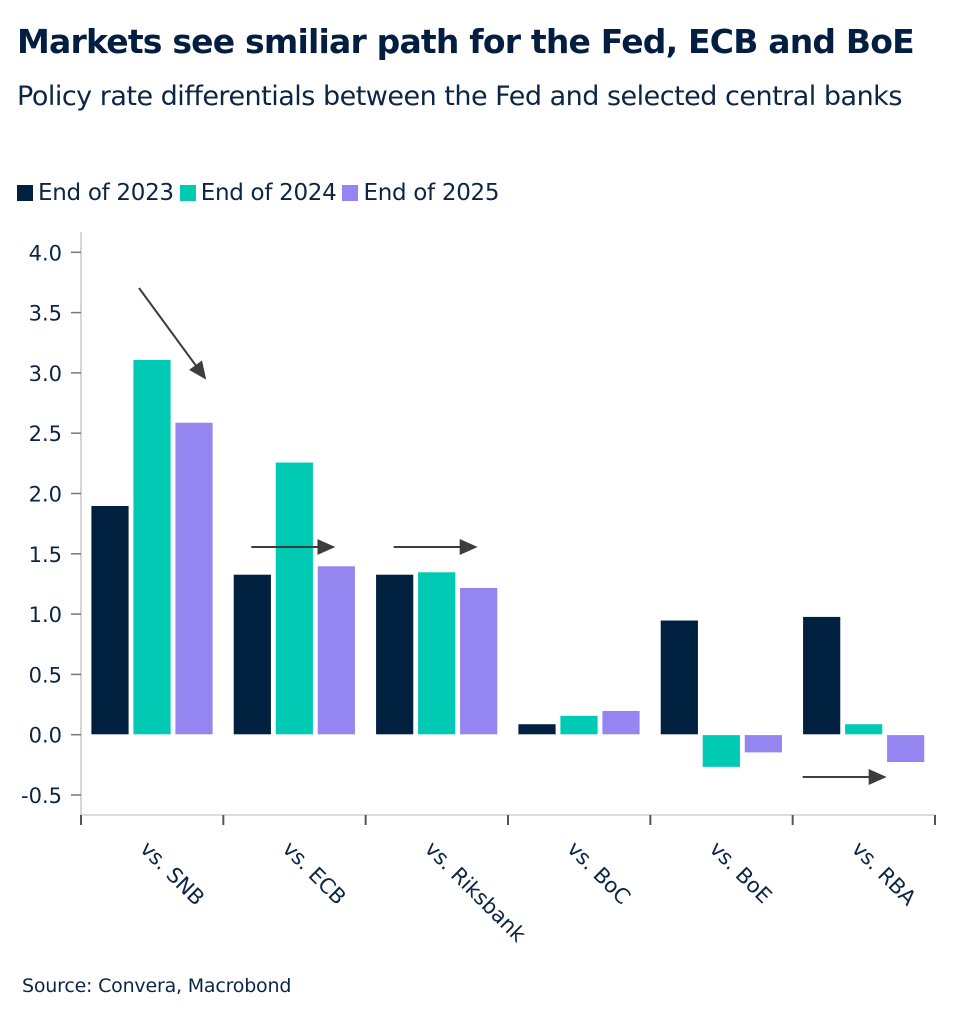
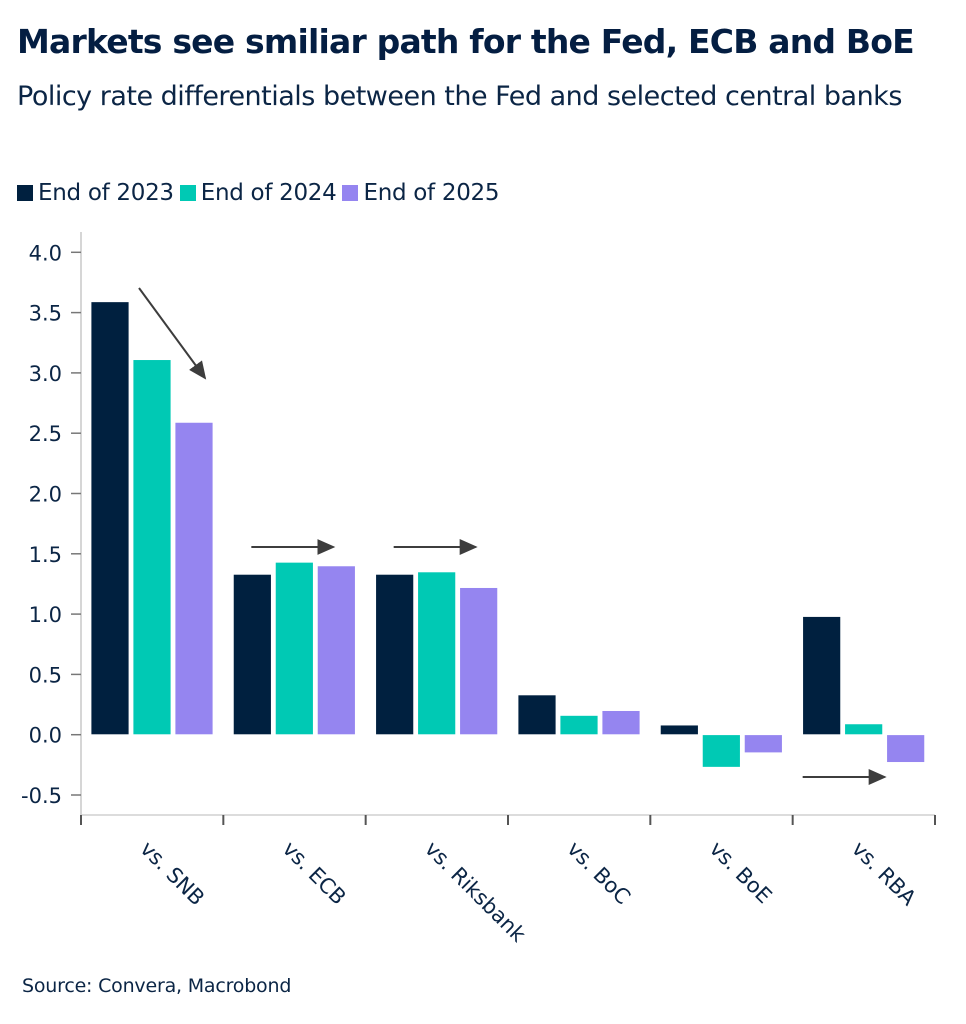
End of 2023/vs. SNB: 1.90 -> 3.59
End of 2024/vs. ECB: 2.26 -> 1.43
End of 2023/vs. BoC: 0.09 -> 0.33
End of 2023/vs. BoE: 0.95 -> 0.08
